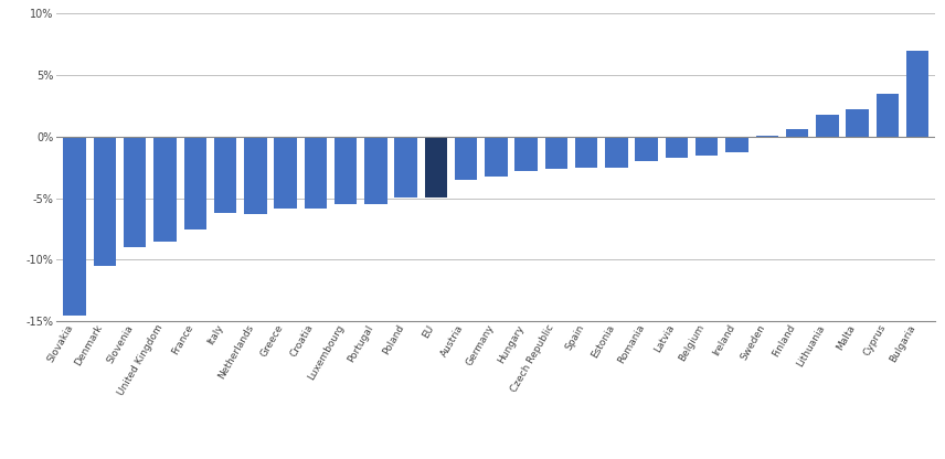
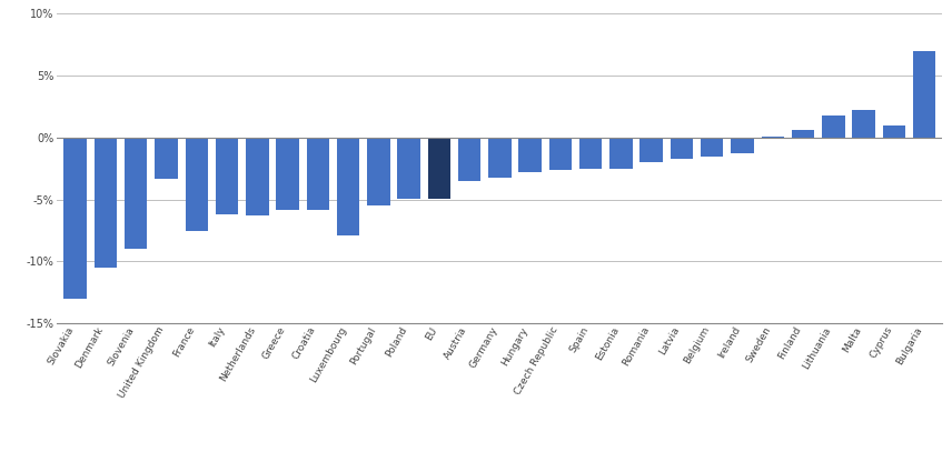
Slovakia: -14.5% -> -13.0%
United Kingdom: -8.5% -> -3.3%
Luxembourg: -5.5% -> -7.9%
Cyprus: 3.5% -> 1.0%
